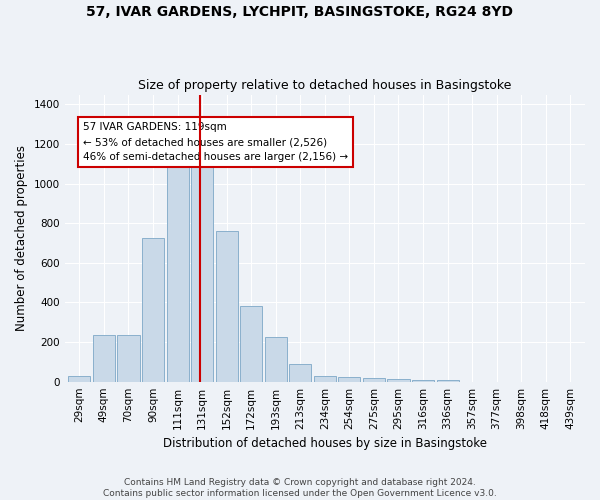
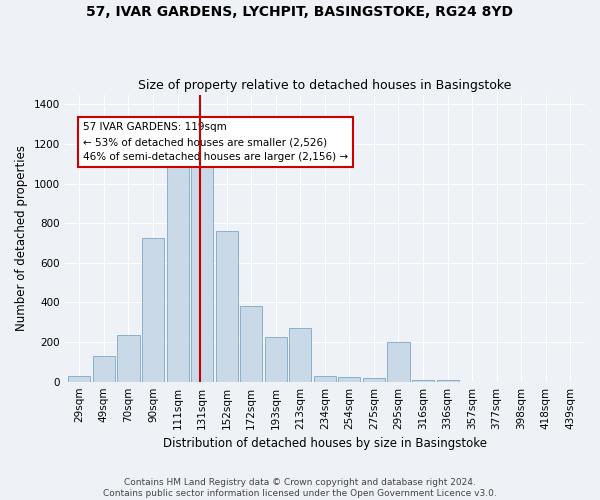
49sqm: 240 -> 130
213sqm: 90 -> 270
295sqm: 20 -> 200
